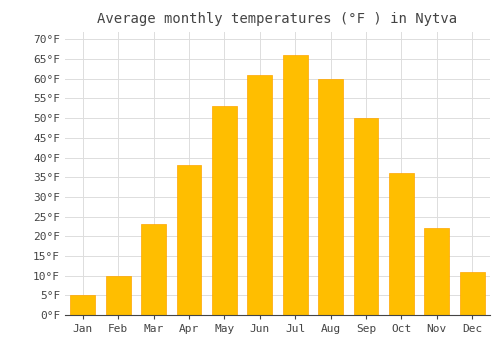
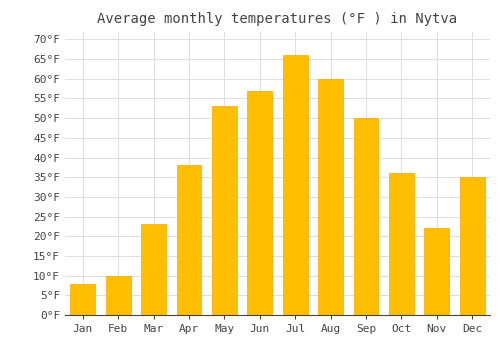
Jan: 5°F -> 8°F
Jun: 61°F -> 57°F
Dec: 11°F -> 35°F
